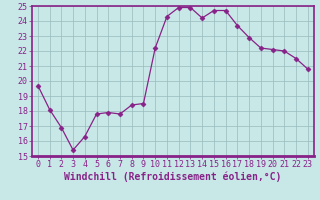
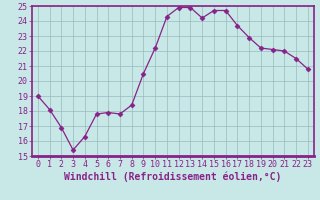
0: 19.7 -> 19.0
9: 18.5 -> 20.5
